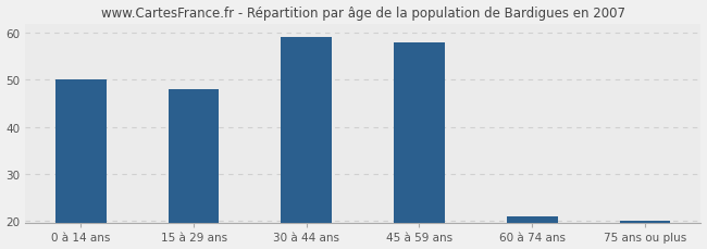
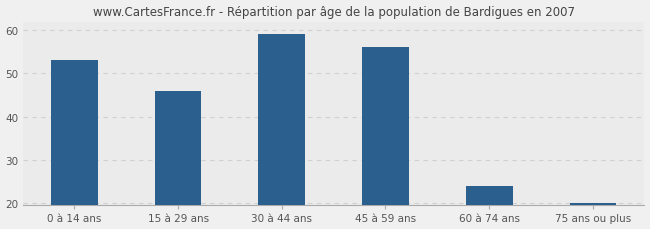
0 à 14 ans: 50 -> 53
15 à 29 ans: 48 -> 46
45 à 59 ans: 58 -> 56
60 à 74 ans: 21 -> 24
